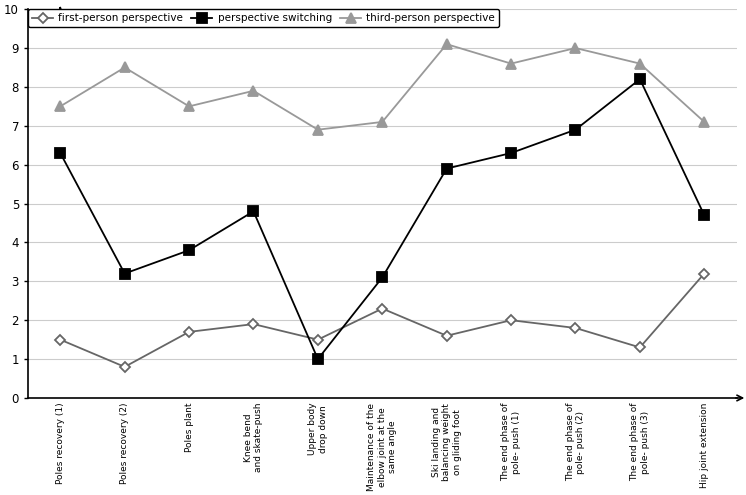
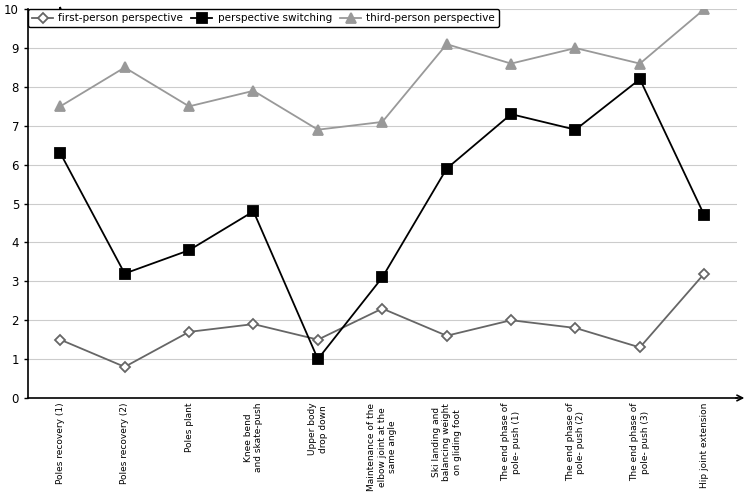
perspective switching/The end phase of pole- push (1): 6.3 -> 7.3
third-person perspective/Hip joint extension: 7.1 -> 10.0
